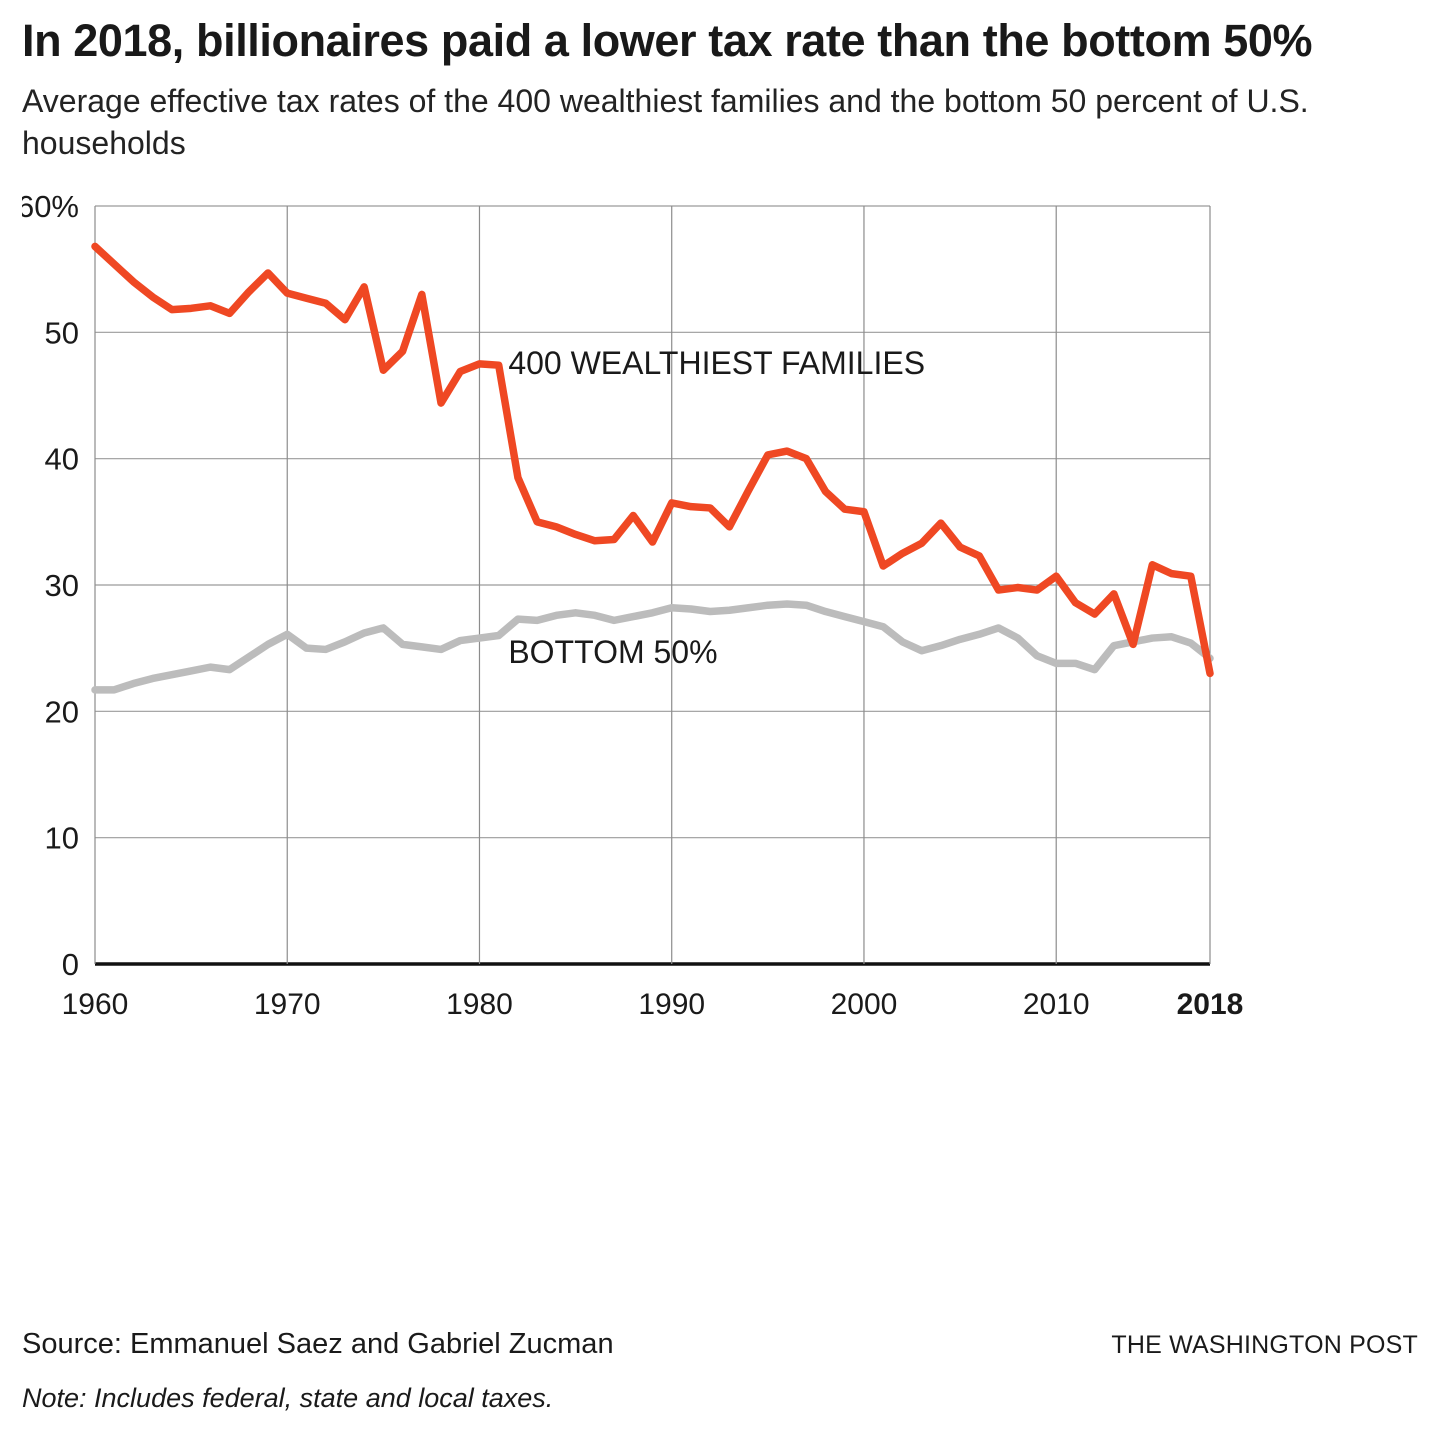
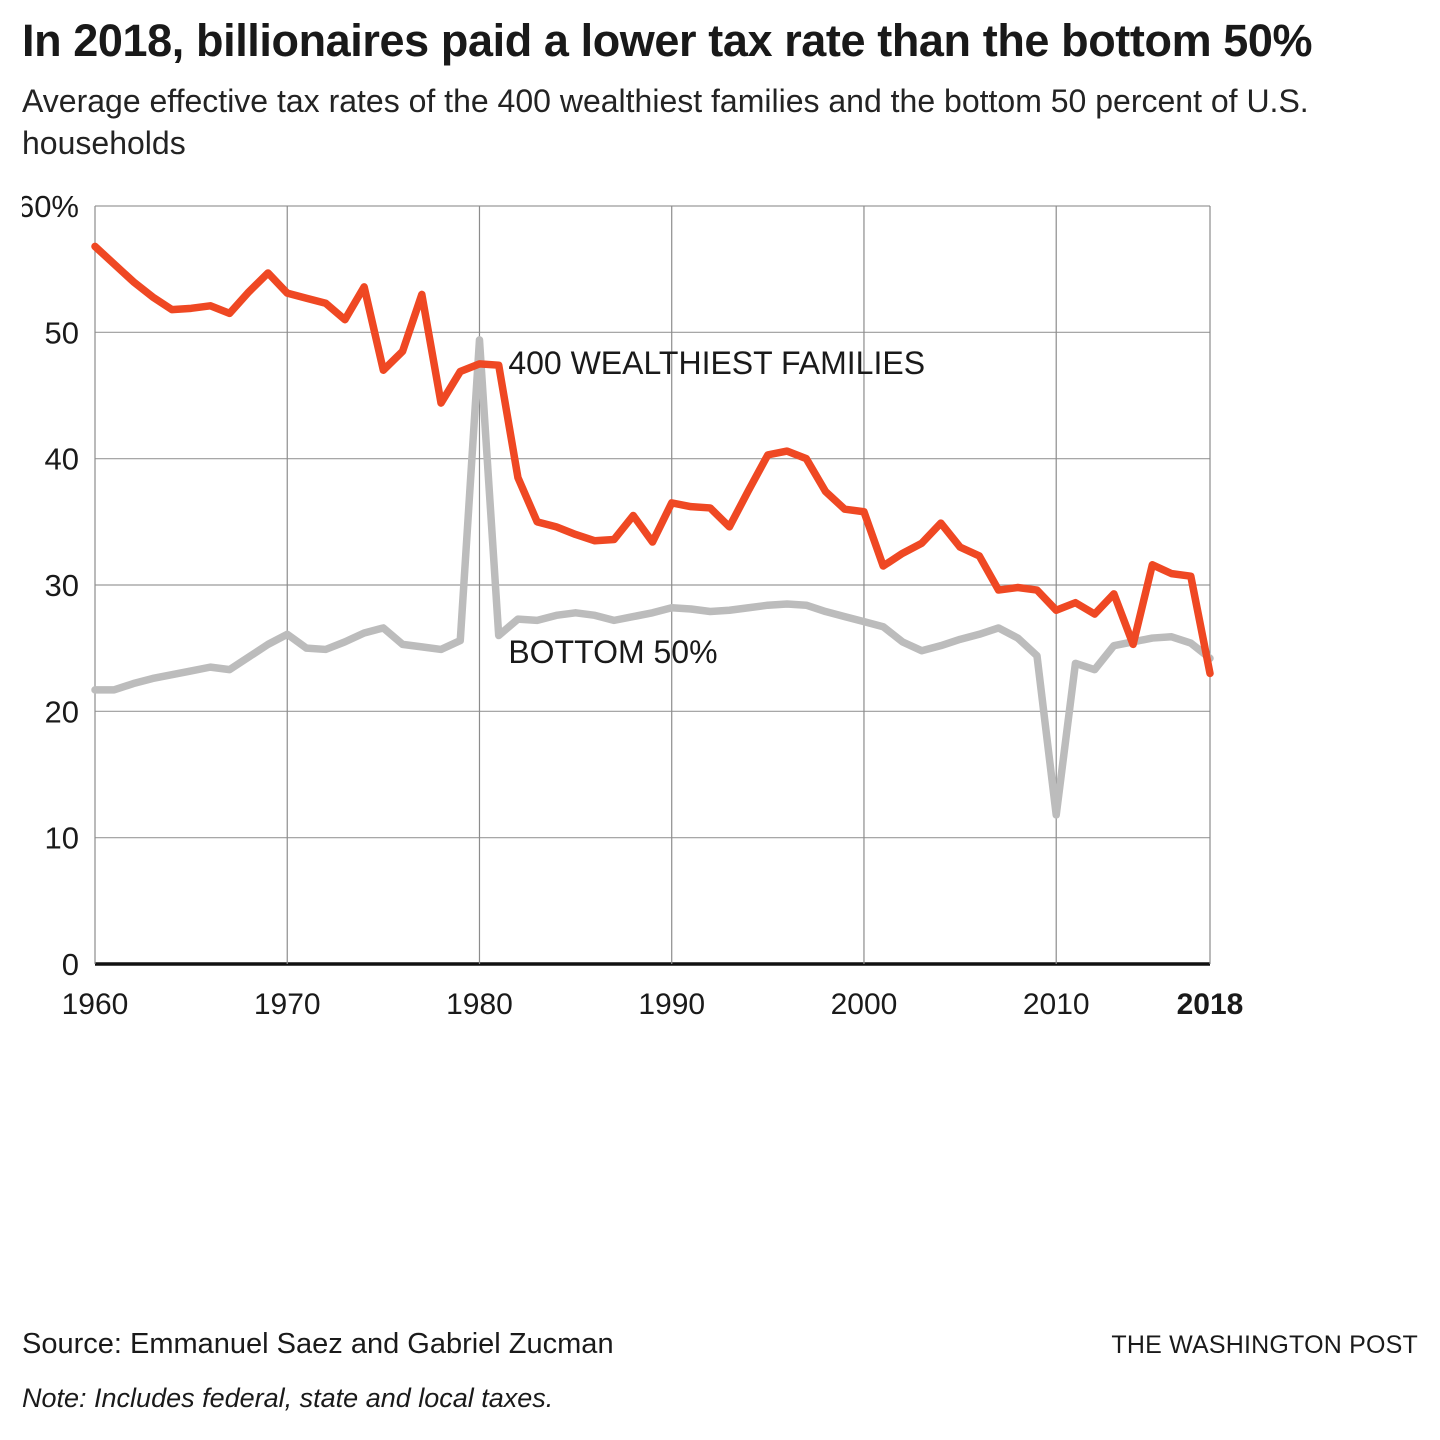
BOTTOM 50%/1980: 25.8% -> 49.4%
400 WEALTHIEST FAMILIES/2010: 30.7% -> 28.0%
BOTTOM 50%/2010: 23.8% -> 11.8%
